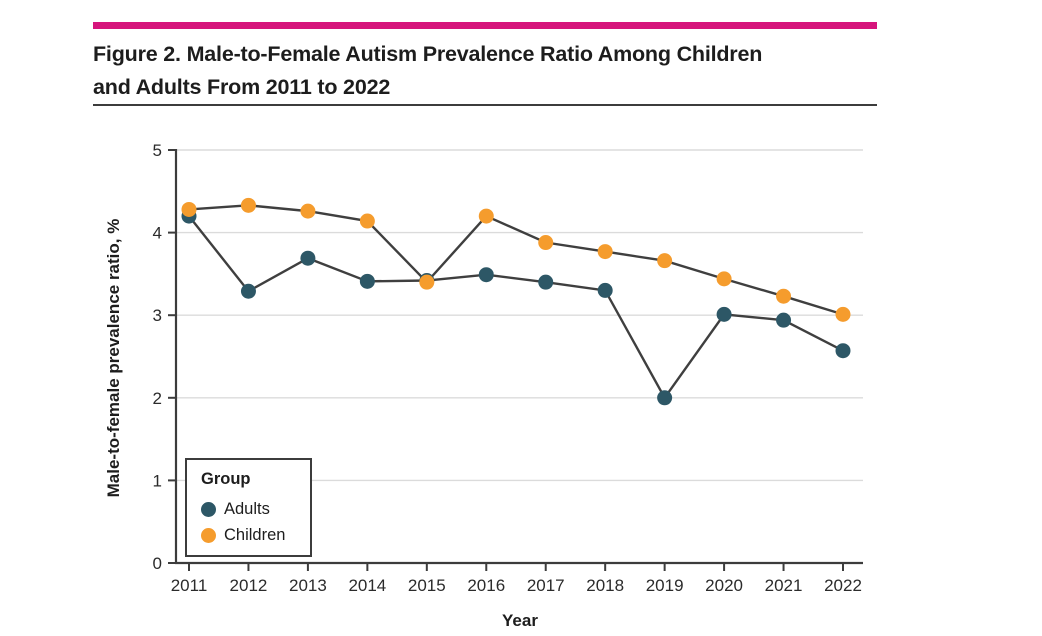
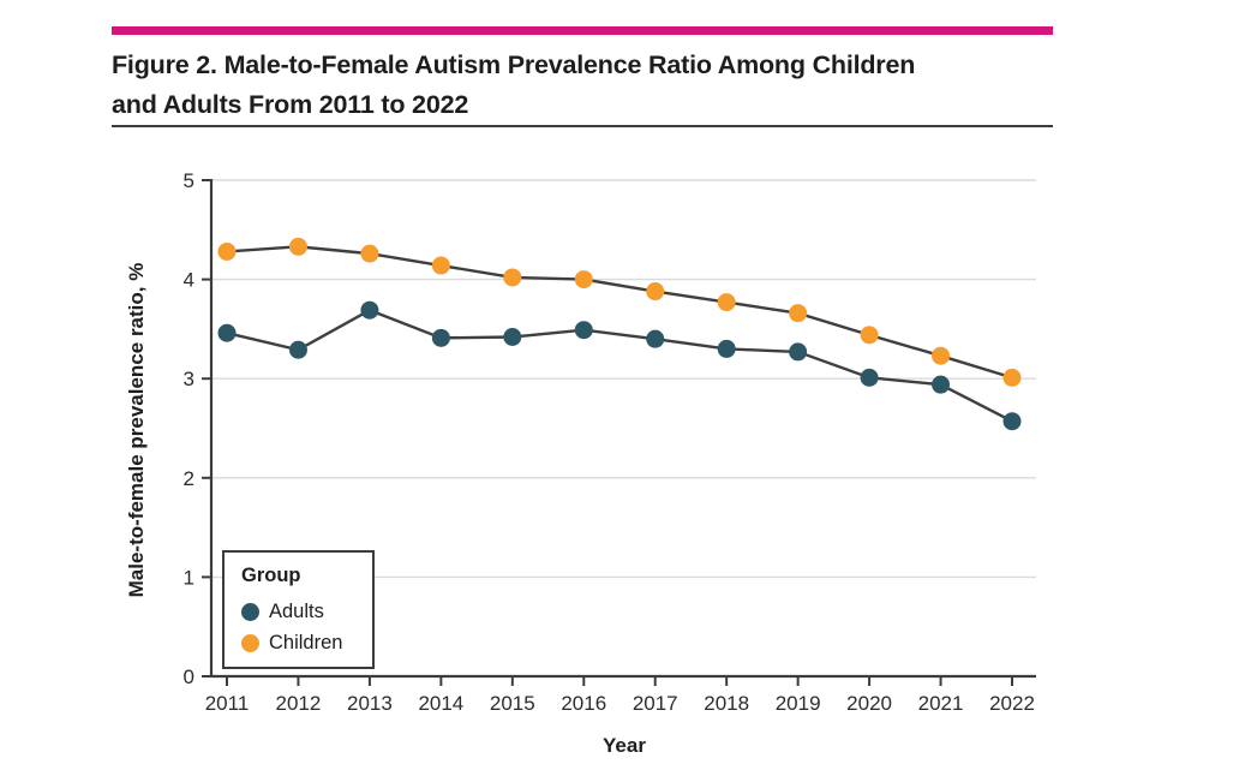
Adults/2011: 4.2 -> 3.5
Children/2015: 3.4 -> 4.0
Children/2016: 4.2 -> 4.0
Adults/2019: 2.0 -> 3.3
